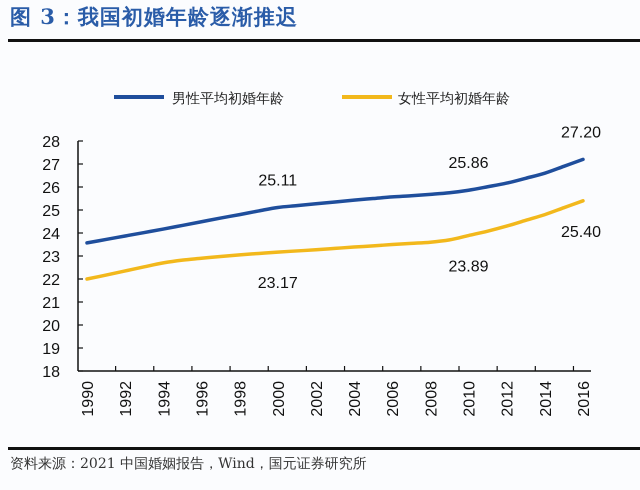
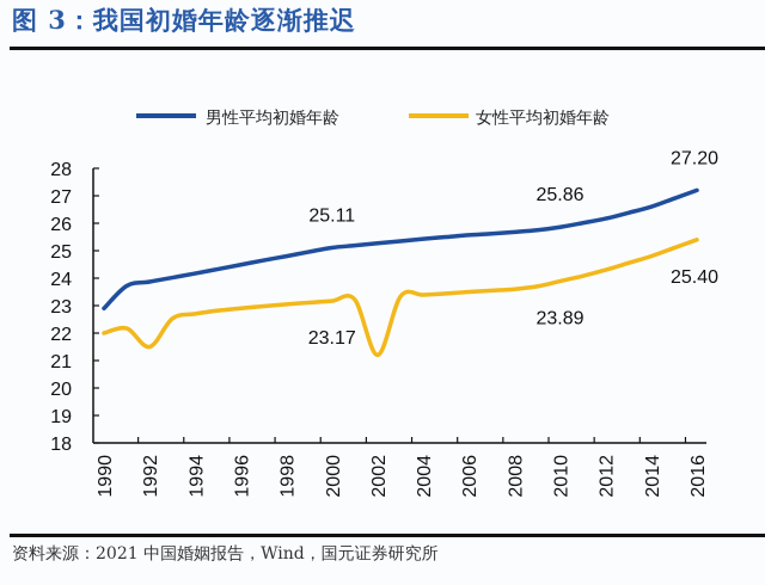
男性平均初婚年龄/1990: 23.6 -> 22.9
女性平均初婚年龄/1992: 22.4 -> 21.5
女性平均初婚年龄/2002: 23.3 -> 21.2
